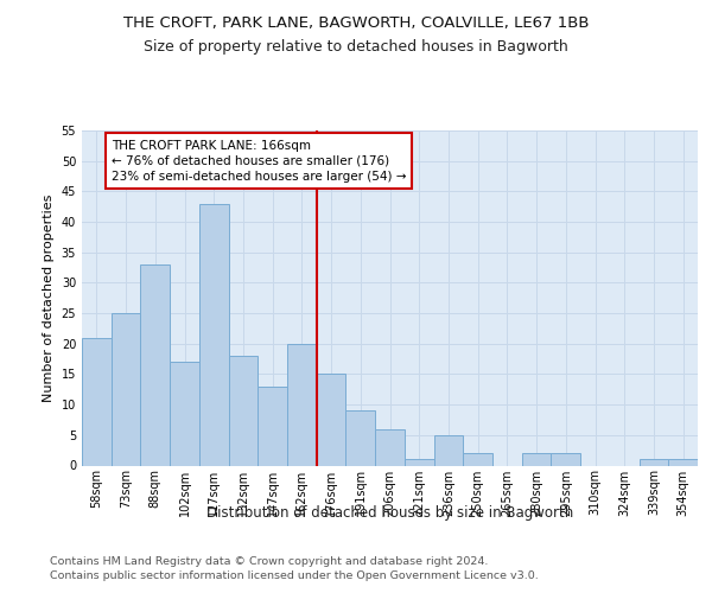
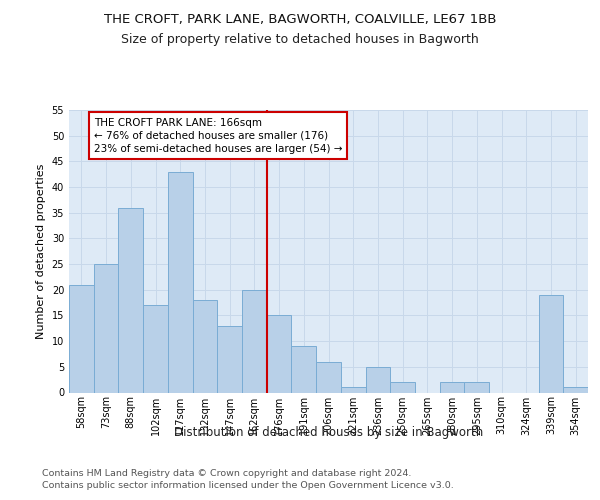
88sqm: 33 -> 36
339sqm: 1 -> 19
